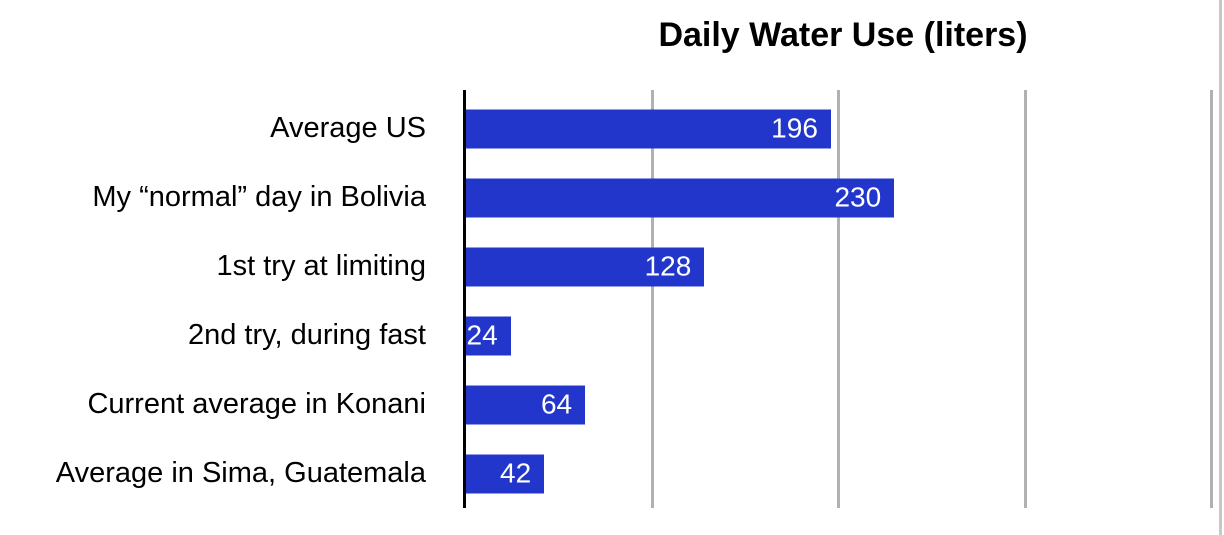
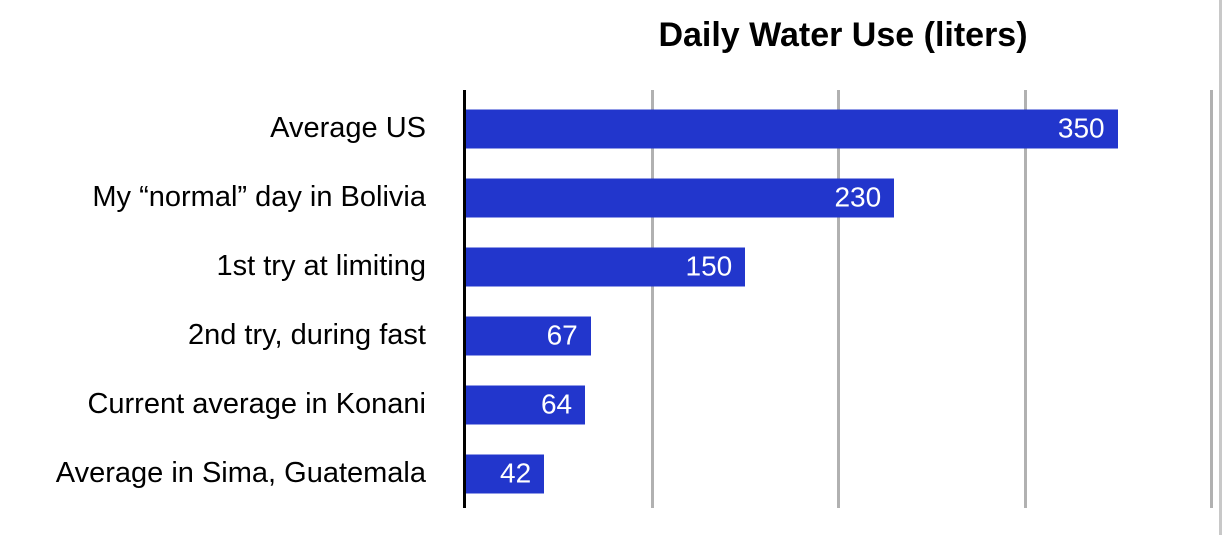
Average US: 196 -> 350
1st try at limiting: 128 -> 150
2nd try, during fast: 24 -> 67
